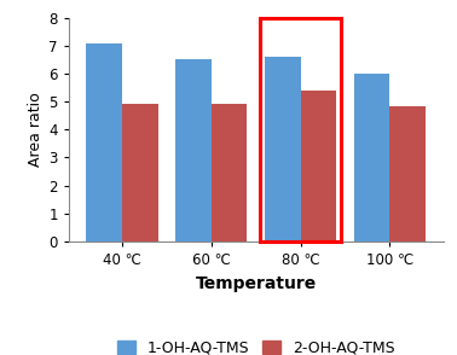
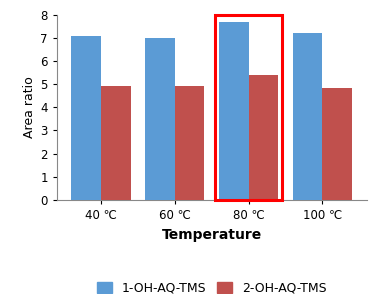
1-OH-AQ-TMS/60 ℃: 6.5 -> 7.0
1-OH-AQ-TMS/80 ℃: 6.6 -> 7.7
1-OH-AQ-TMS/100 ℃: 6.0 -> 7.2
